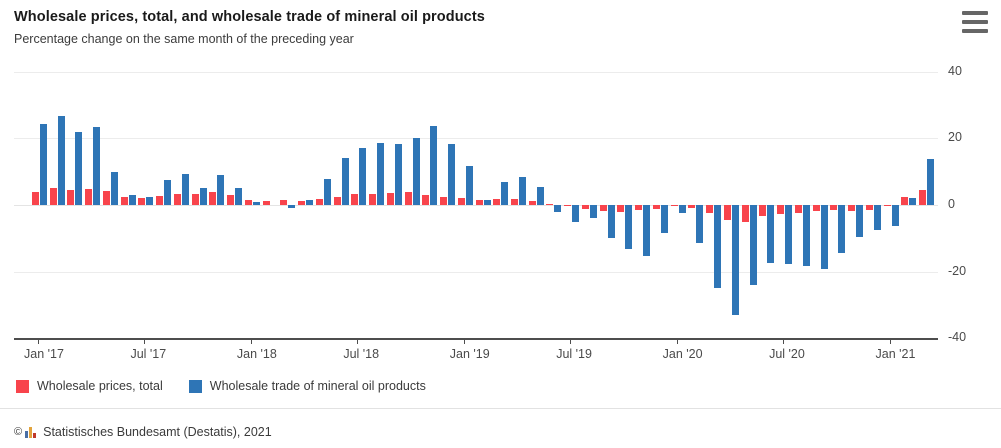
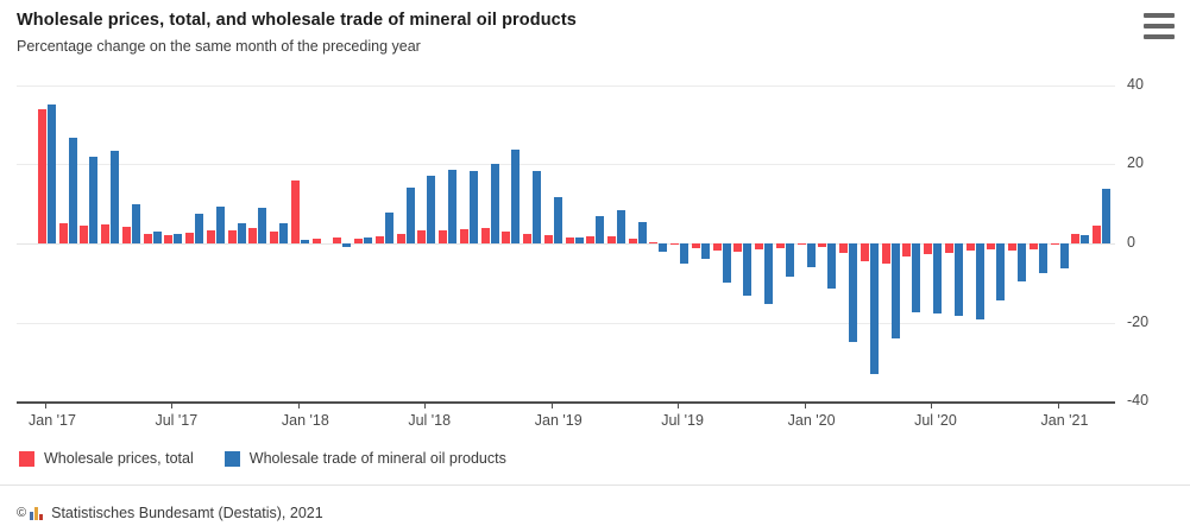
Wholesale prices, total/Jan '17: 4 -> 34
Wholesale trade of mineral oil products/Jan '17: 24 -> 35
Wholesale prices, total/Jan '18: 2 -> 16
Wholesale trade of mineral oil products/Jan '20: -2 -> -6
